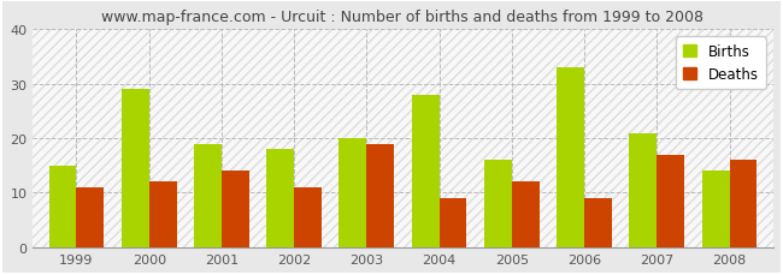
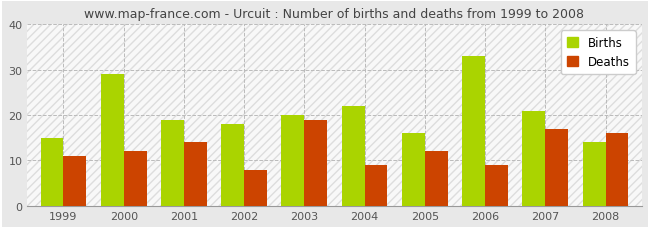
Deaths/2002: 11 -> 8
Births/2004: 28 -> 22
